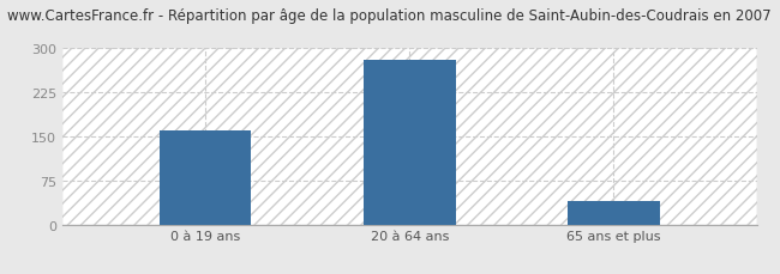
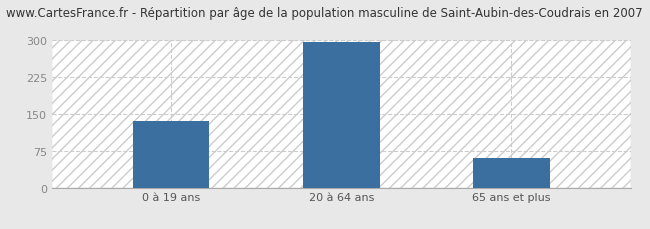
0 à 19 ans: 160 -> 135
20 à 64 ans: 280 -> 297
65 ans et plus: 40 -> 60
